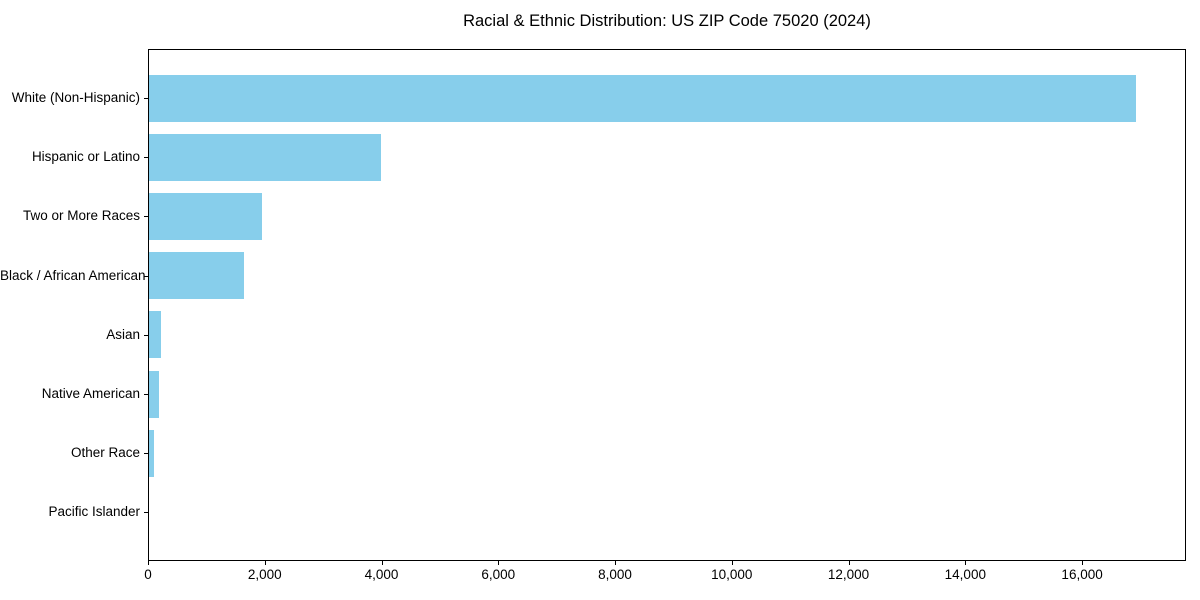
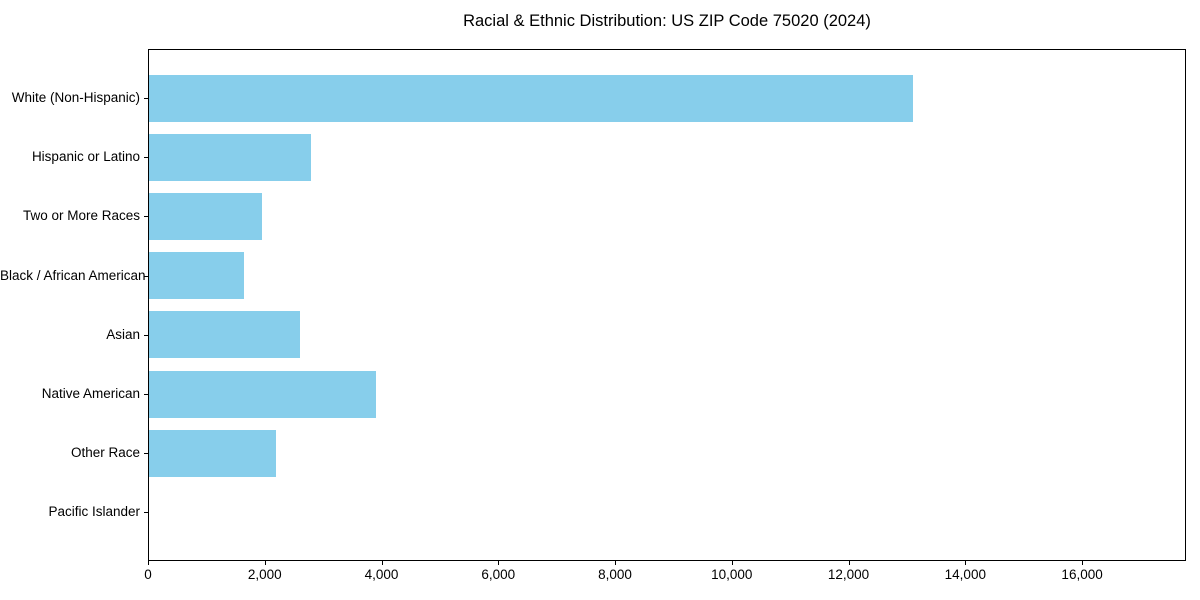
White (Non-Hispanic): 16900 -> 13100
Hispanic or Latino: 4000 -> 2800
Asian: 200 -> 2600
Native American: 200 -> 3900
Other Race: 100 -> 2200
